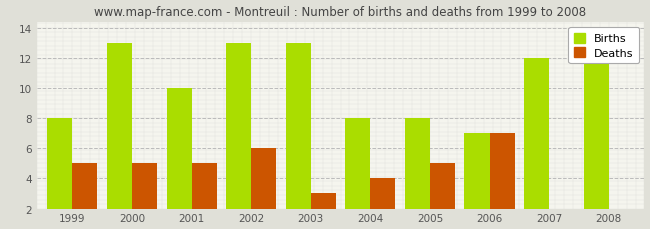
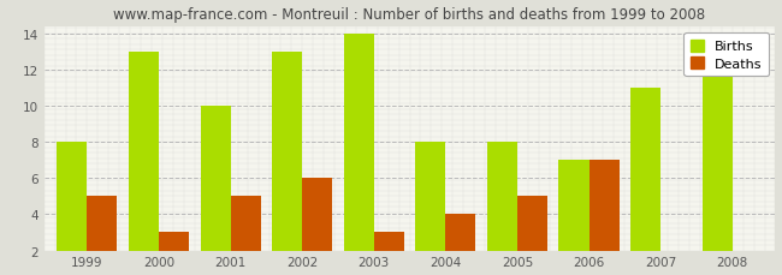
Deaths/2000: 5 -> 3
Births/2003: 13 -> 14
Births/2007: 12 -> 11
